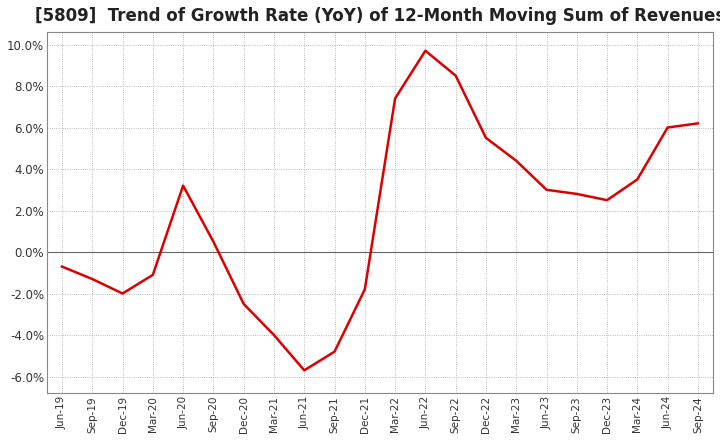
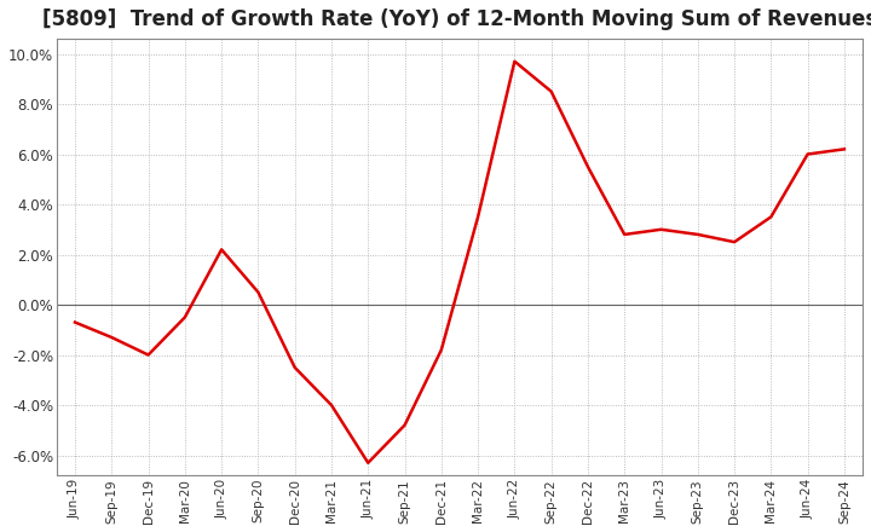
Mar-20: -1.1% -> -0.5%
Jun-20: 3.2% -> 2.2%
Jun-21: -5.7% -> -6.3%
Mar-22: 7.4% -> 3.5%
Mar-23: 4.4% -> 2.8%
